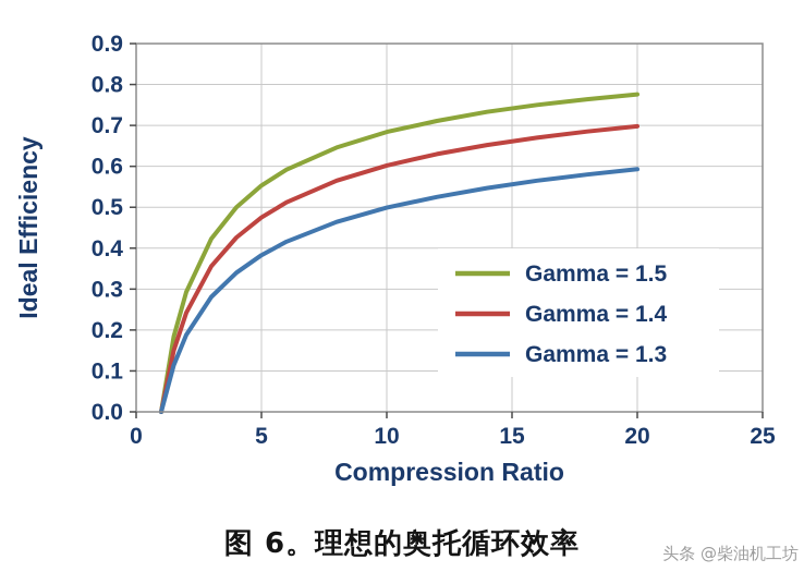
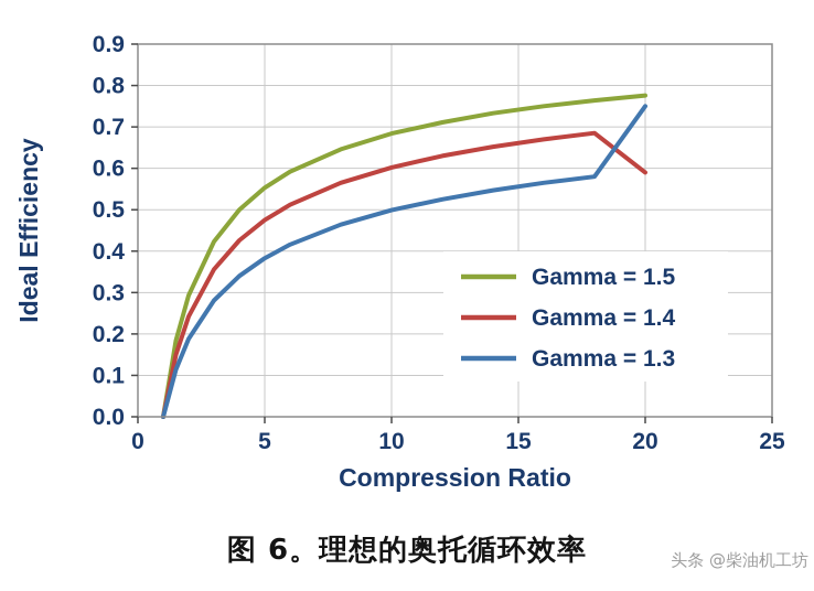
Gamma = 1.4/20: 0.70 -> 0.59
Gamma = 1.3/20: 0.59 -> 0.75
